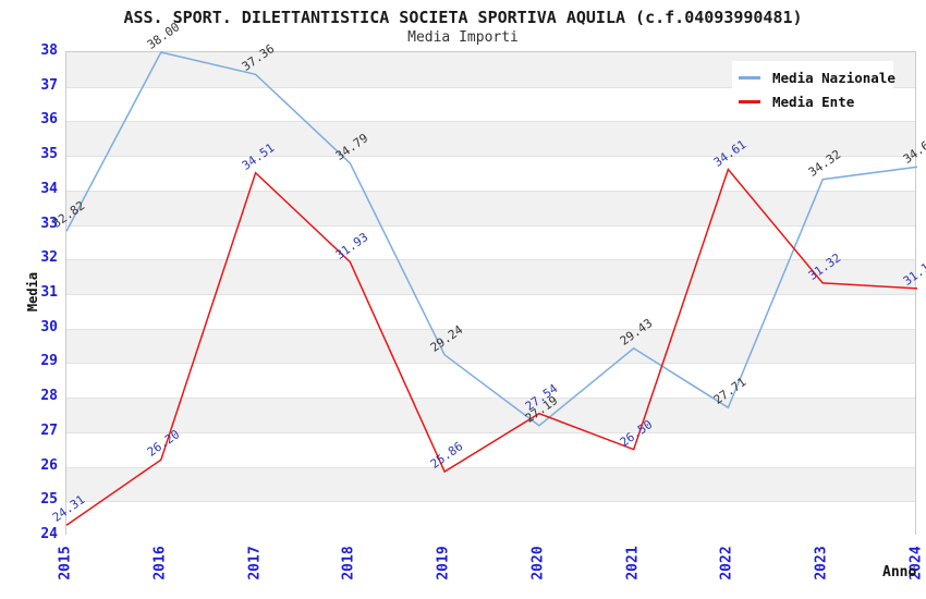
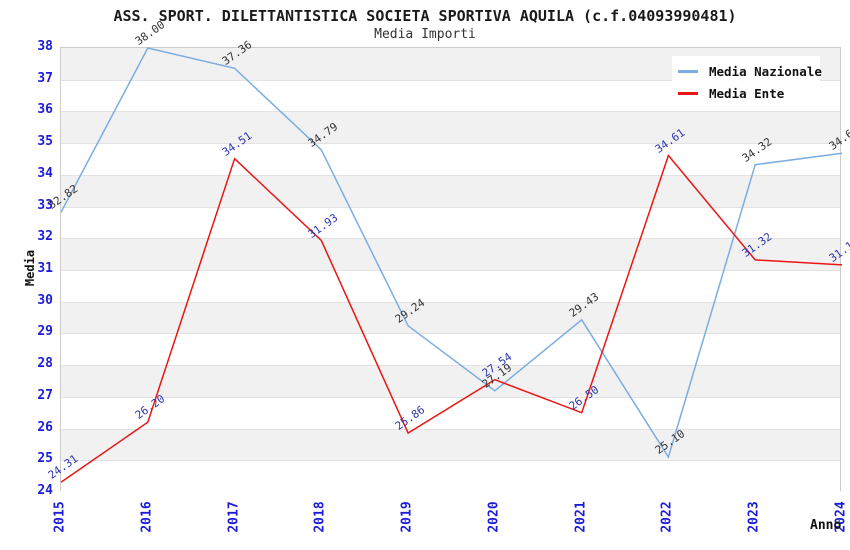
Media Nazionale/2022: 27.71 -> 25.10
